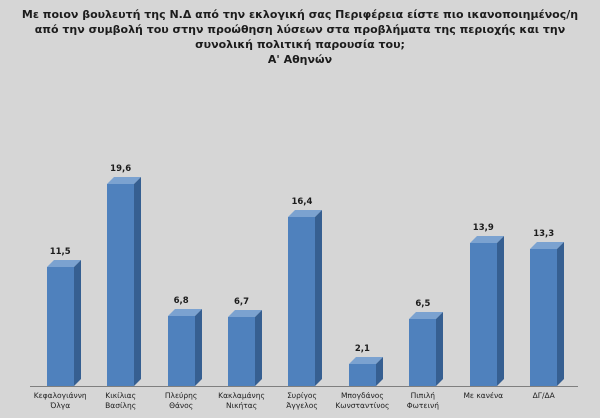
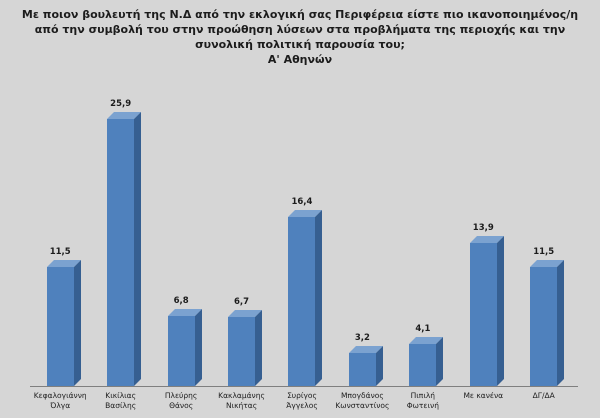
Κικίλιας Βασίλης: 19,6 -> 25,9
Μπογδάνος Κωνσταντίνος: 2,1 -> 3,2
Πιπιλή Φωτεινή: 6,5 -> 4,1
ΔΓ/ΔΑ: 13,3 -> 11,5
